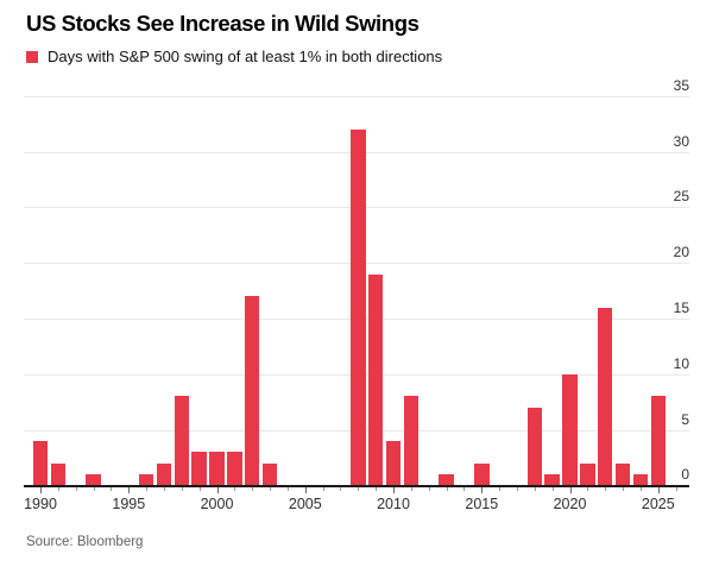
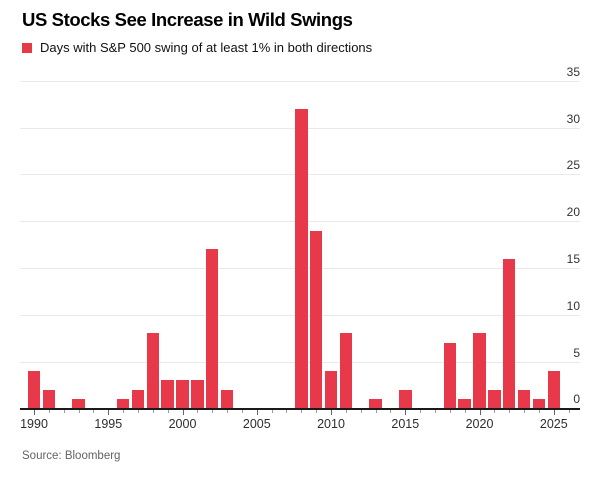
2020: 10 -> 8
2025: 8 -> 4
